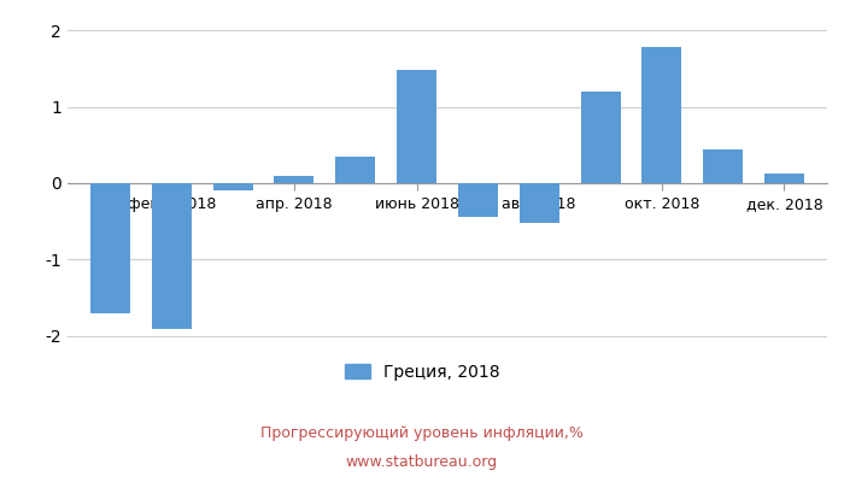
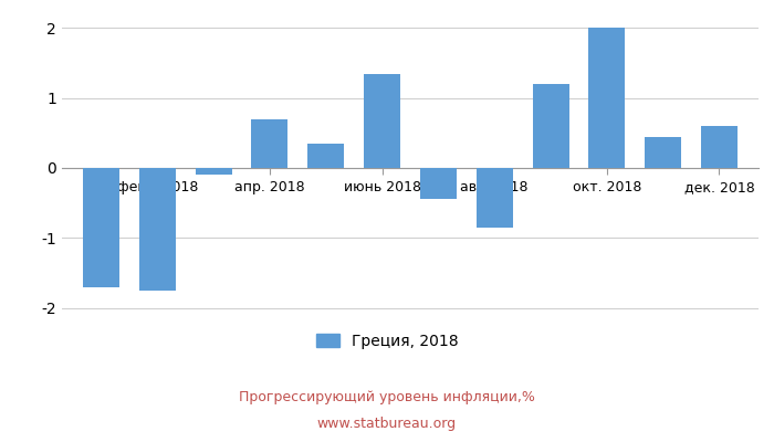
февр. 2018: -1.92 -> -1.75
апр. 2018: 0.10 -> 0.70
июнь 2018: 1.48 -> 1.35
авг. 2018: -0.52 -> -0.85
окт. 2018: 1.78 -> 2.00
дек. 2018: 0.12 -> 0.60
